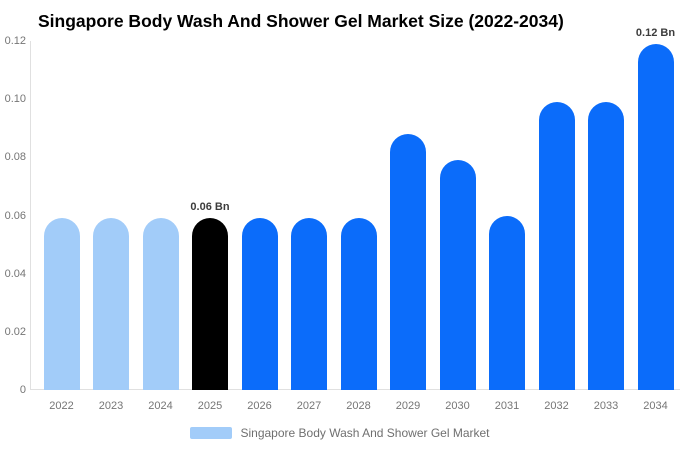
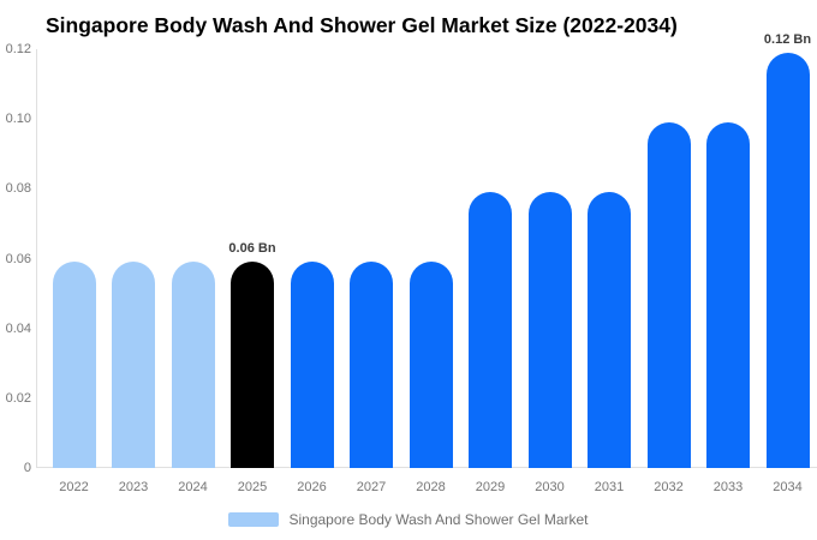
2029: 0.088 -> 0.079
2031: 0.060 -> 0.079
